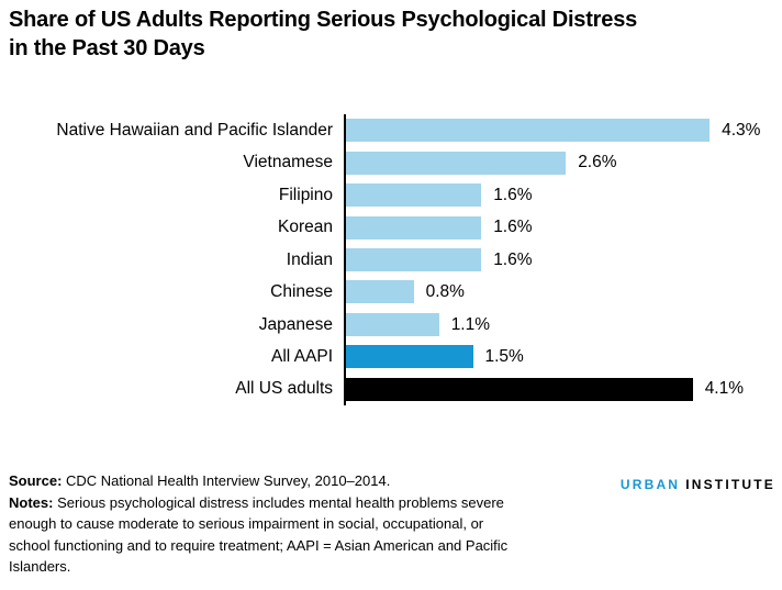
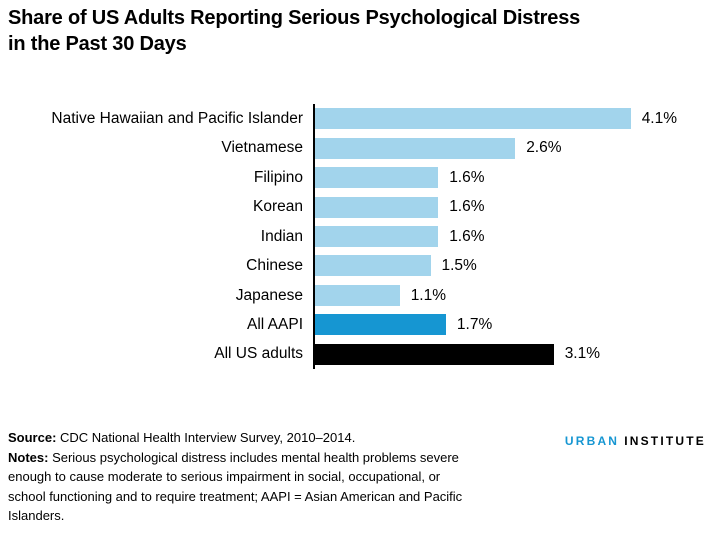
Native Hawaiian and Pacific Islander: 4.3% -> 4.1%
Chinese: 0.8% -> 1.5%
All AAPI: 1.5% -> 1.7%
All US adults: 4.1% -> 3.1%
